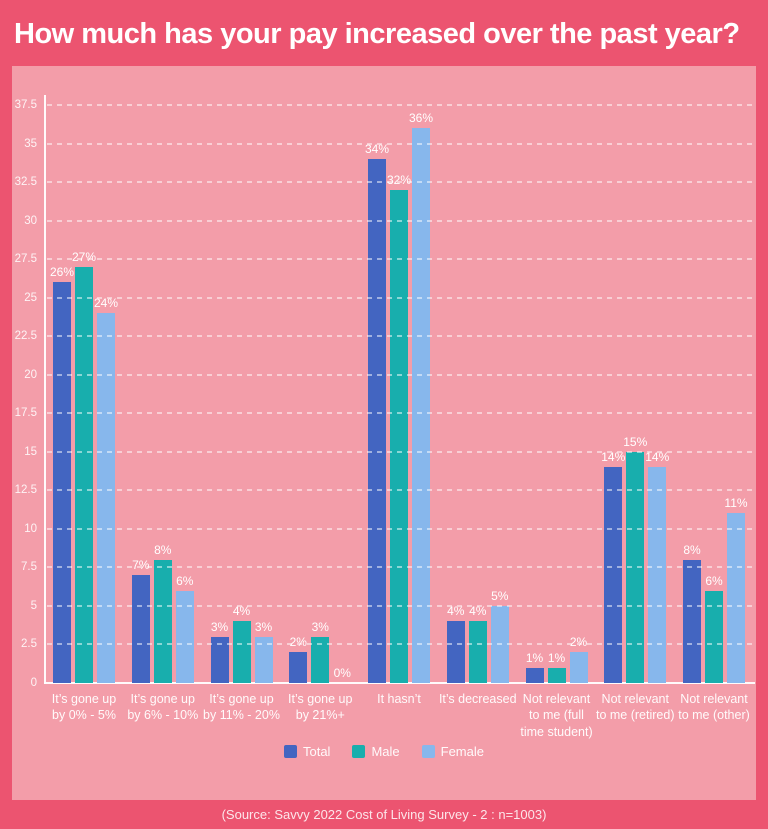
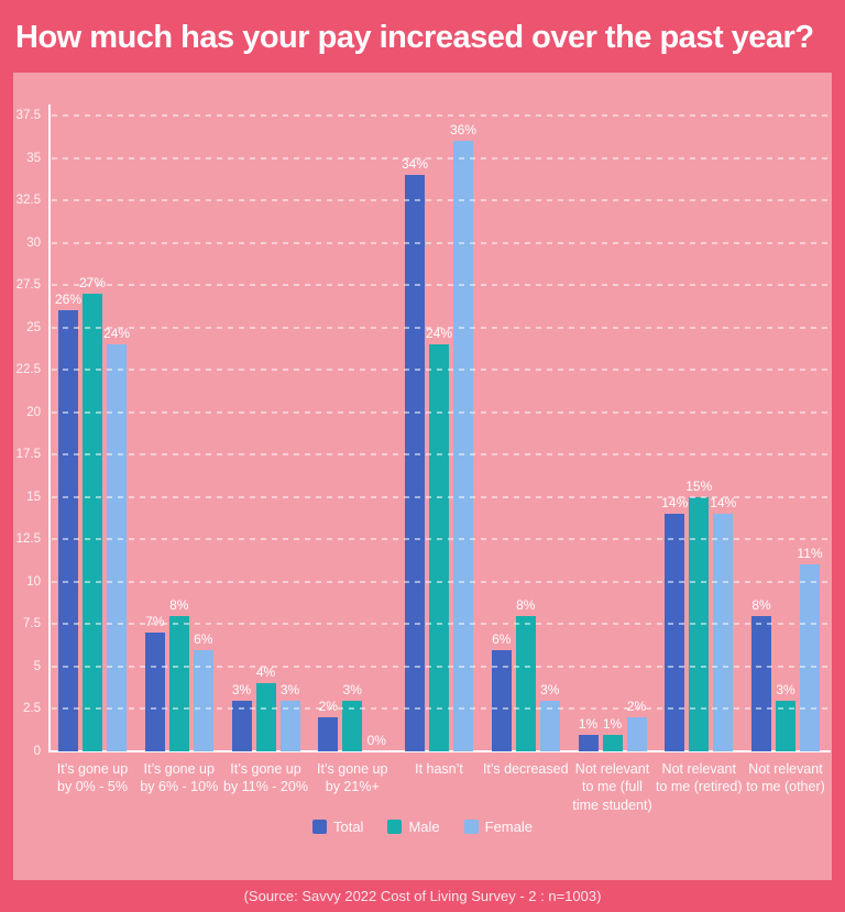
Male/It hasn’t: 32% -> 24%
Total/It’s decreased: 4% -> 6%
Male/It’s decreased: 4% -> 8%
Female/It’s decreased: 5% -> 3%
Male/Not relevant to me (other): 6% -> 3%
